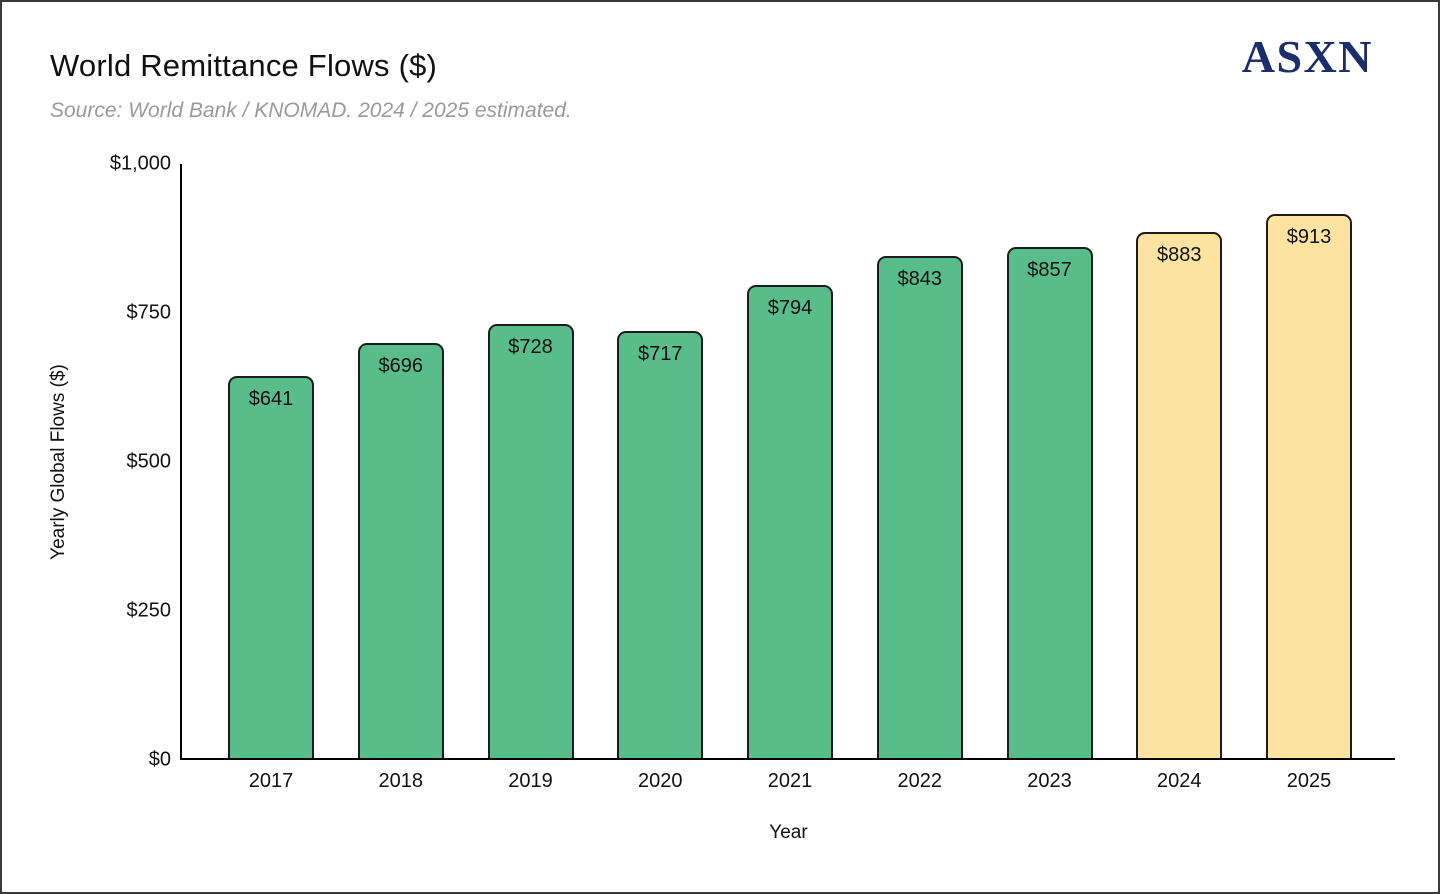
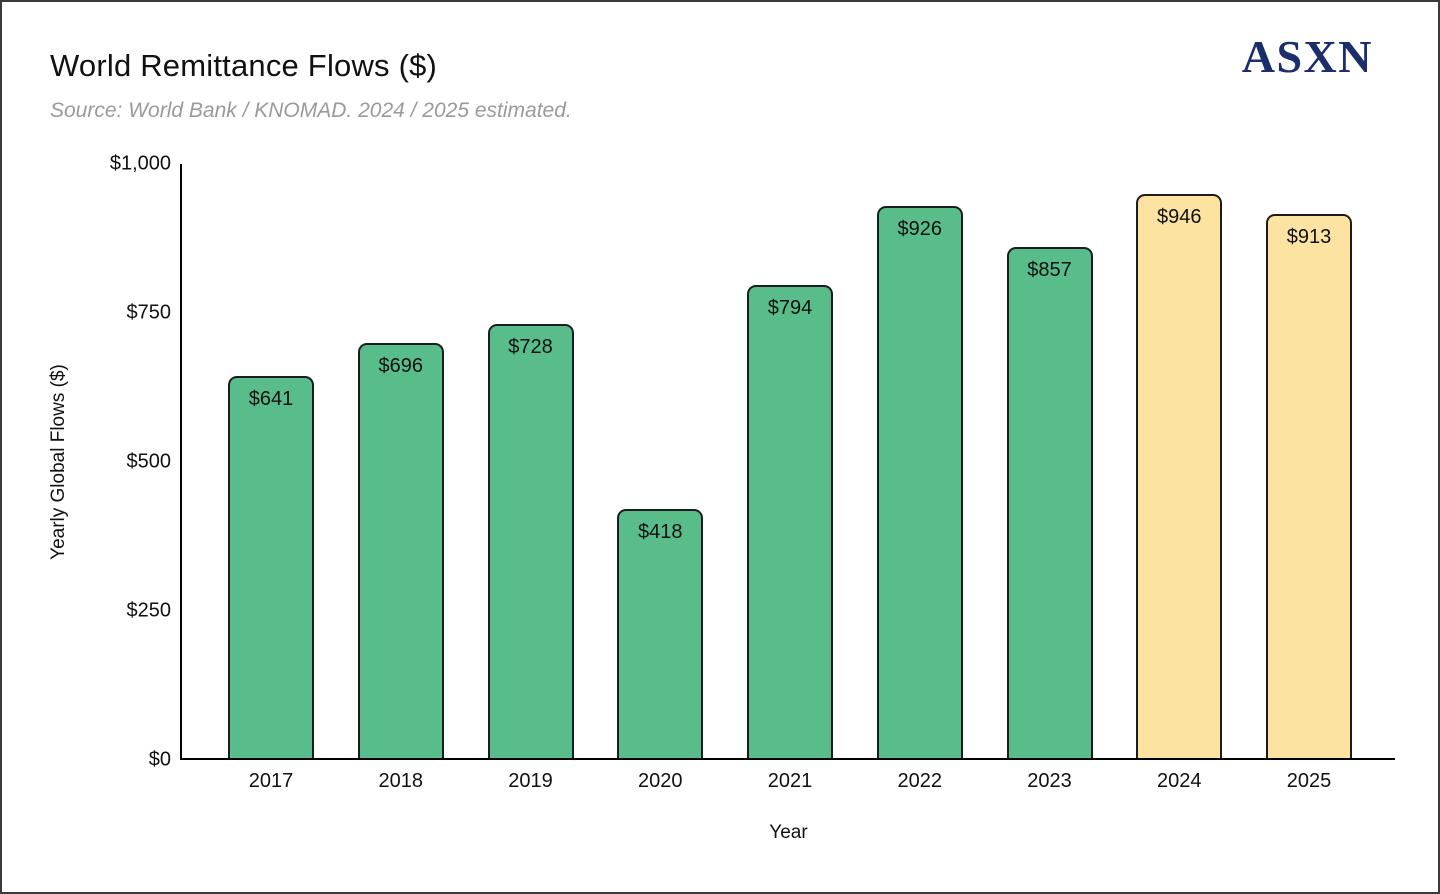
2020: $717 -> $418
2022: $843 -> $926
2024: $883 -> $946
